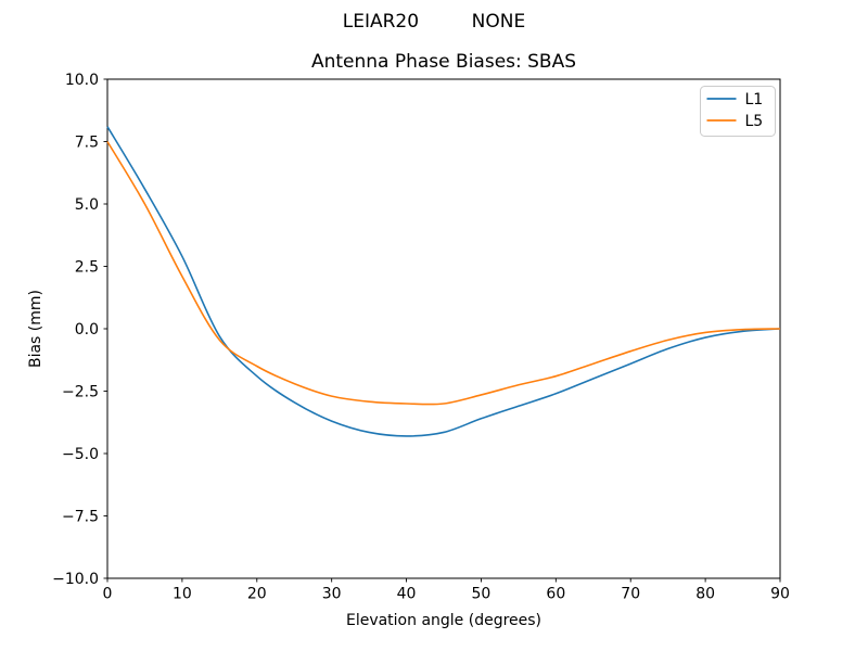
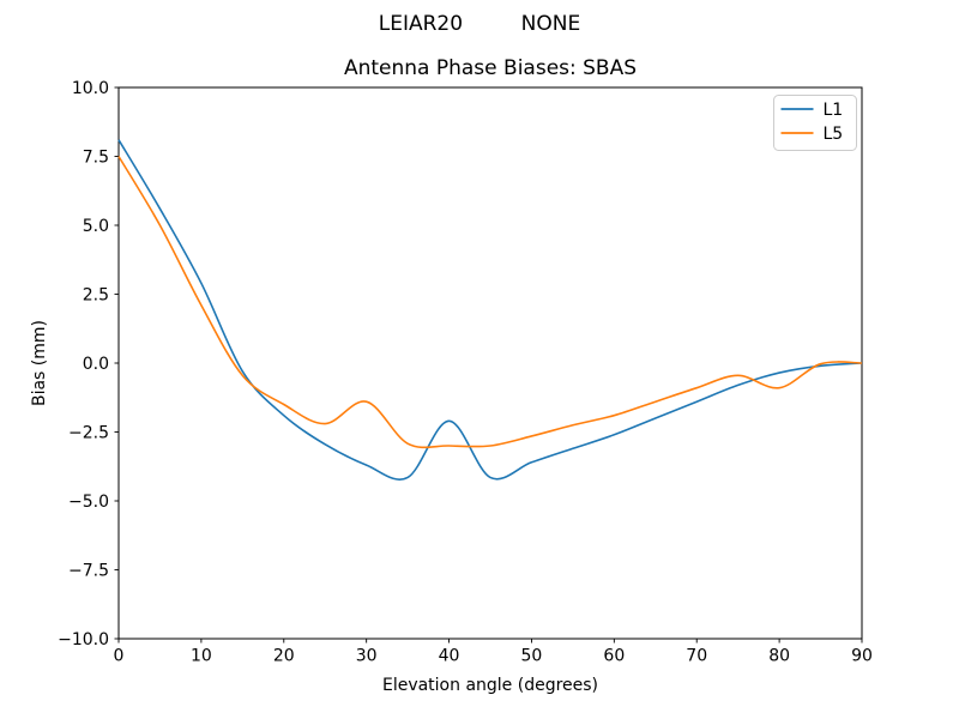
L5/30: -2.7 -> -1.4
L1/40: -4.3 -> -2.1
L5/80: -0.1 -> -0.9
